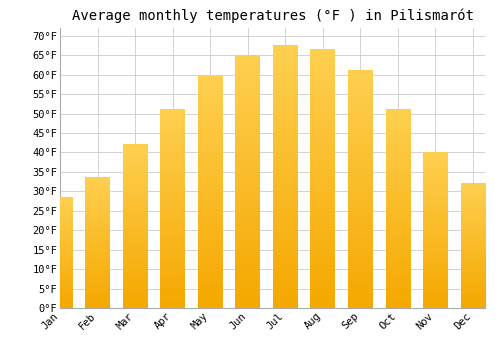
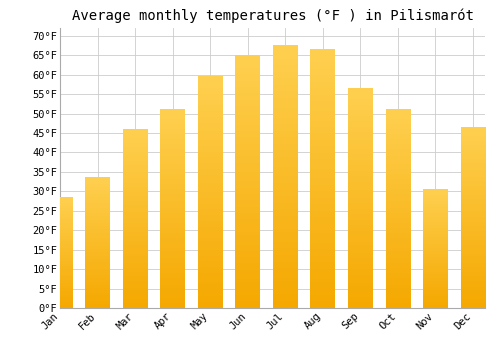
Mar: 42.0°F -> 46.0°F
Sep: 61.0°F -> 56.5°F
Nov: 40.0°F -> 30.5°F
Dec: 32.0°F -> 46.5°F
